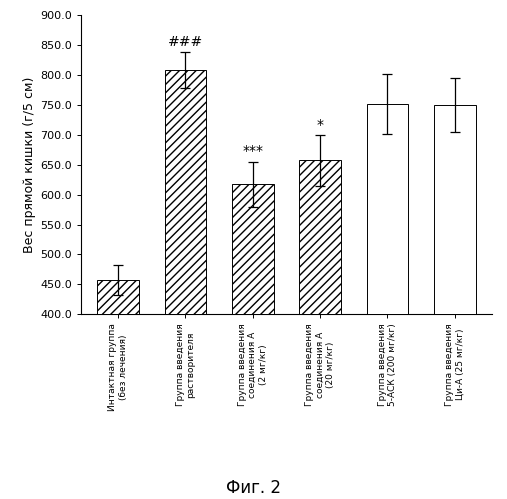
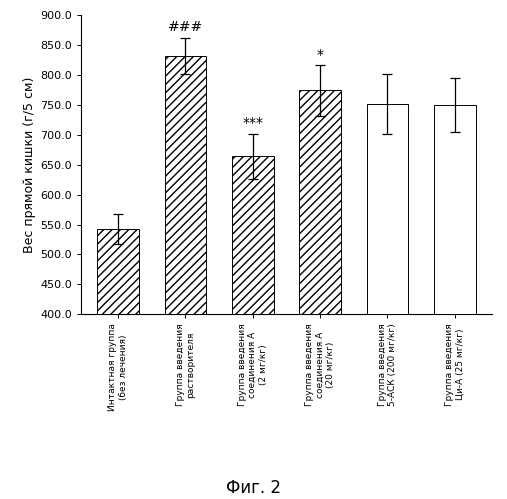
Интактная группа (без лечения): 457 -> 542
Группа введения растворителя: 808 -> 832
Группа введения соединения А (2 мг/кг): 617 -> 664
Группа введения соединения А (20 мг/кг): 657 -> 774
